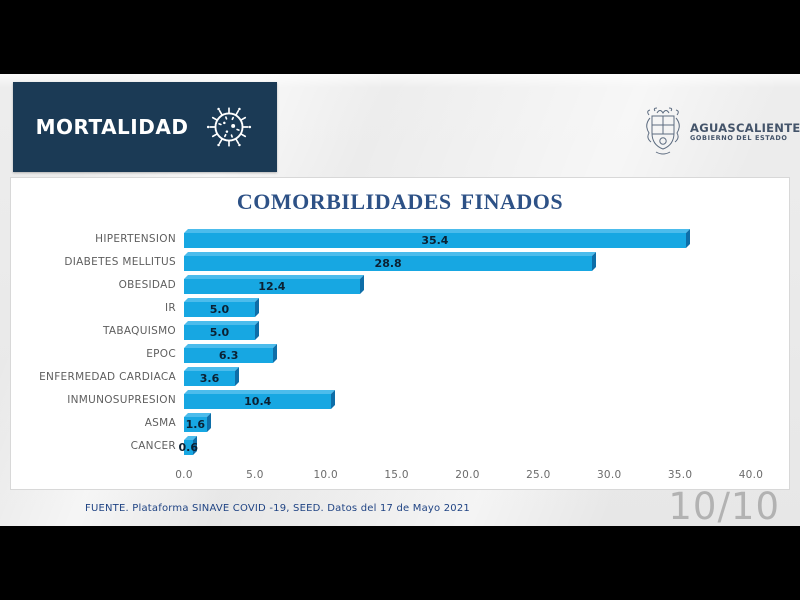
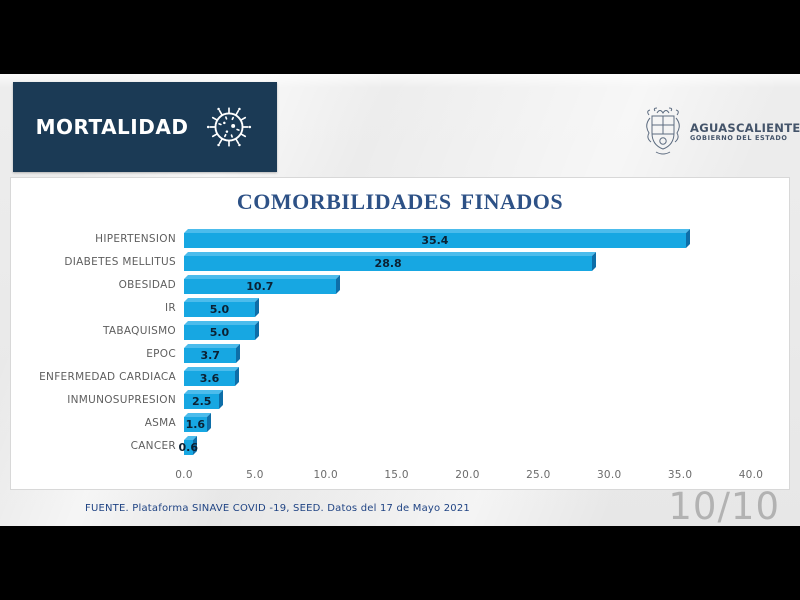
OBESIDAD: 12.4 -> 10.7
EPOC: 6.3 -> 3.7
INMUNOSUPRESION: 10.4 -> 2.5
